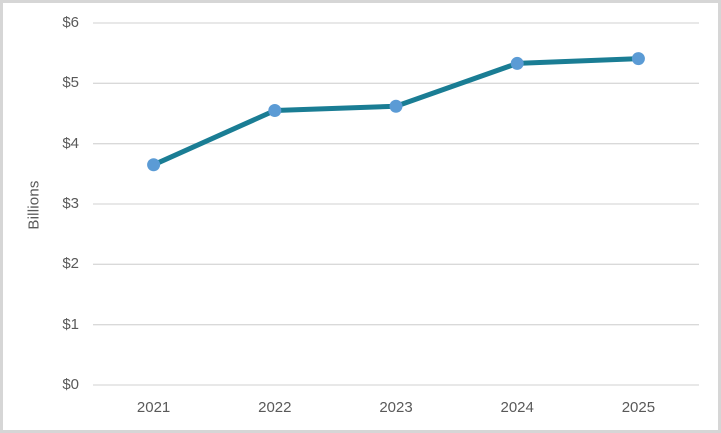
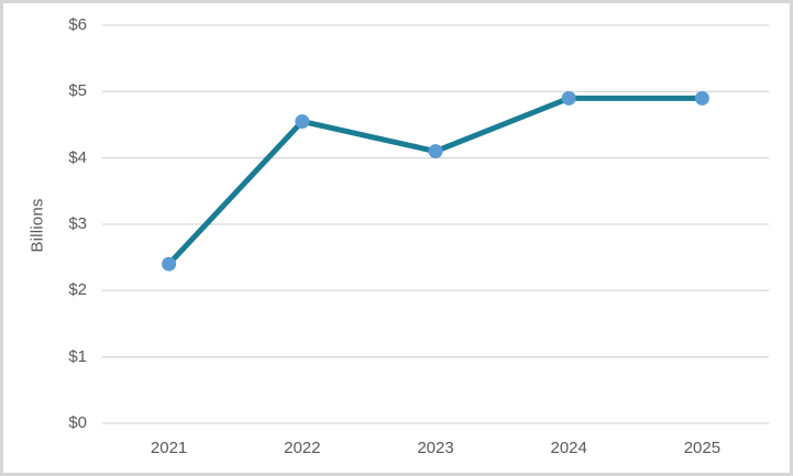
2021: $3.6 -> $2.4
2023: $4.6 -> $4.1
2024: $5.3 -> $4.9
2025: $5.4 -> $4.9
